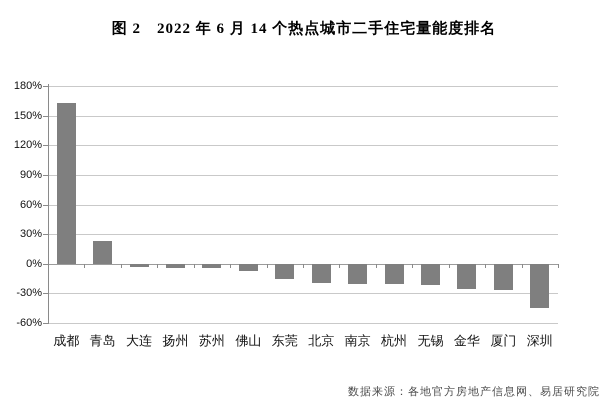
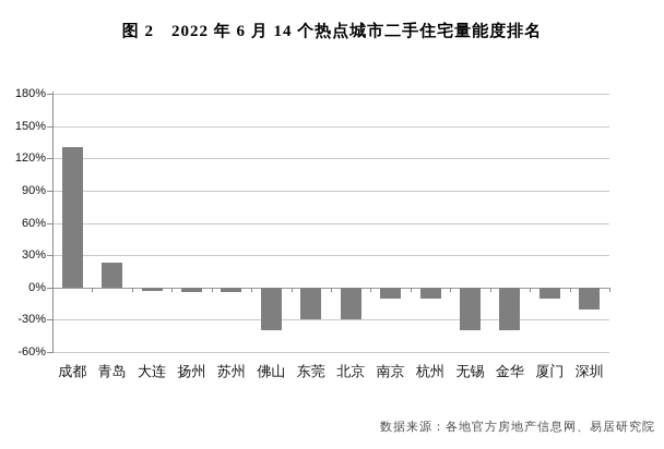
成都: 160% -> 130%
佛山: -10% -> -40%
东莞: -20% -> -30%
北京: -20% -> -30%
南京: -20% -> -10%
杭州: -20% -> -10%
无锡: -20% -> -40%
金华: -30% -> -40%
厦门: -30% -> -10%
深圳: -40% -> -20%
